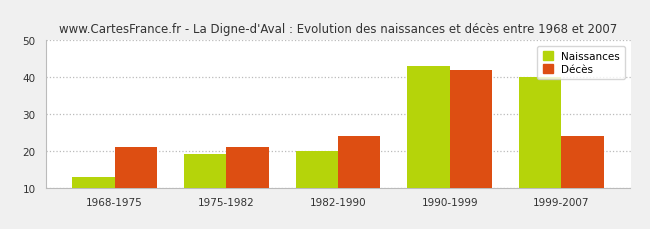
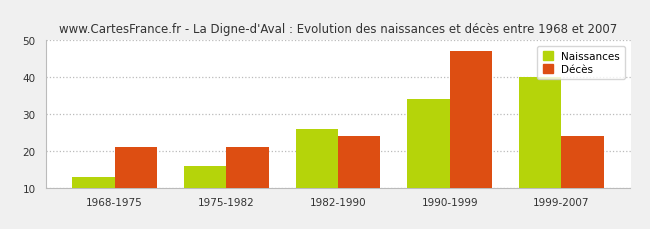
Naissances/1975-1982: 19 -> 16
Naissances/1982-1990: 20 -> 26
Naissances/1990-1999: 43 -> 34
Décès/1990-1999: 42 -> 47
